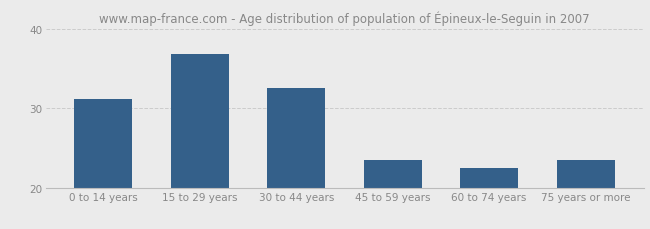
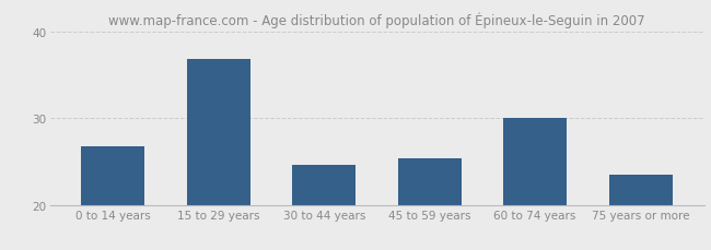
0 to 14 years: 31.2 -> 26.8
30 to 44 years: 32.5 -> 24.6
45 to 59 years: 23.5 -> 25.4
60 to 74 years: 22.5 -> 30.0
